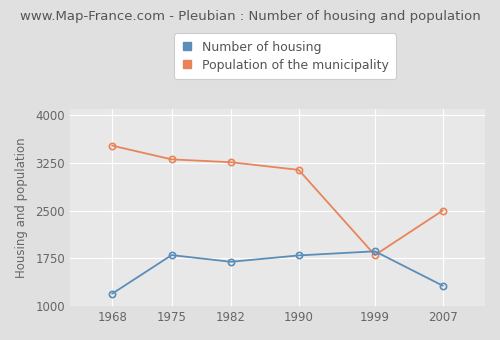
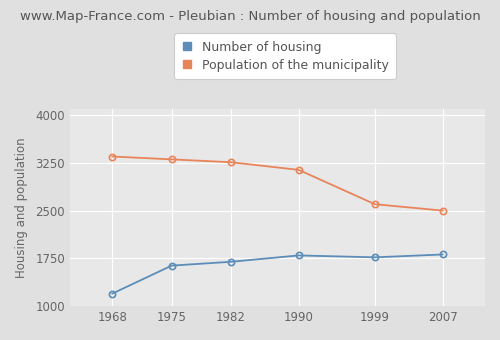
Population of the municipality/1968: 3520 -> 3350
Number of housing/1975: 1800 -> 1640
Number of housing/1999: 1860 -> 1760
Population of the municipality/1999: 1800 -> 2600
Number of housing/2007: 1320 -> 1810
